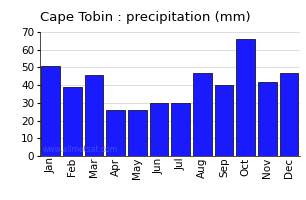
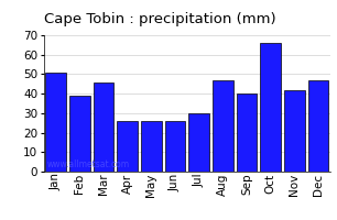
Jun: 30 -> 26
